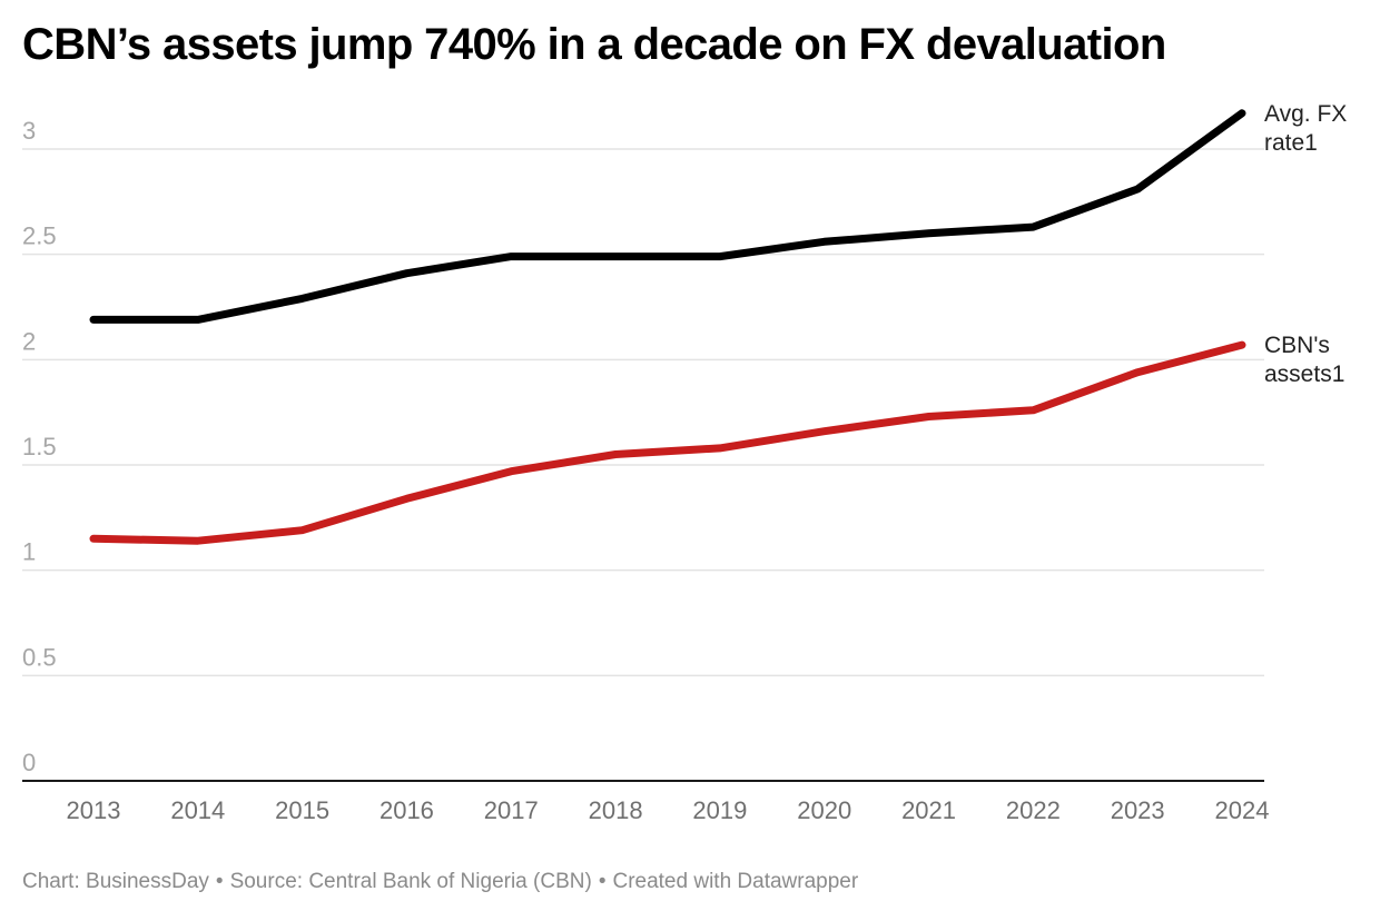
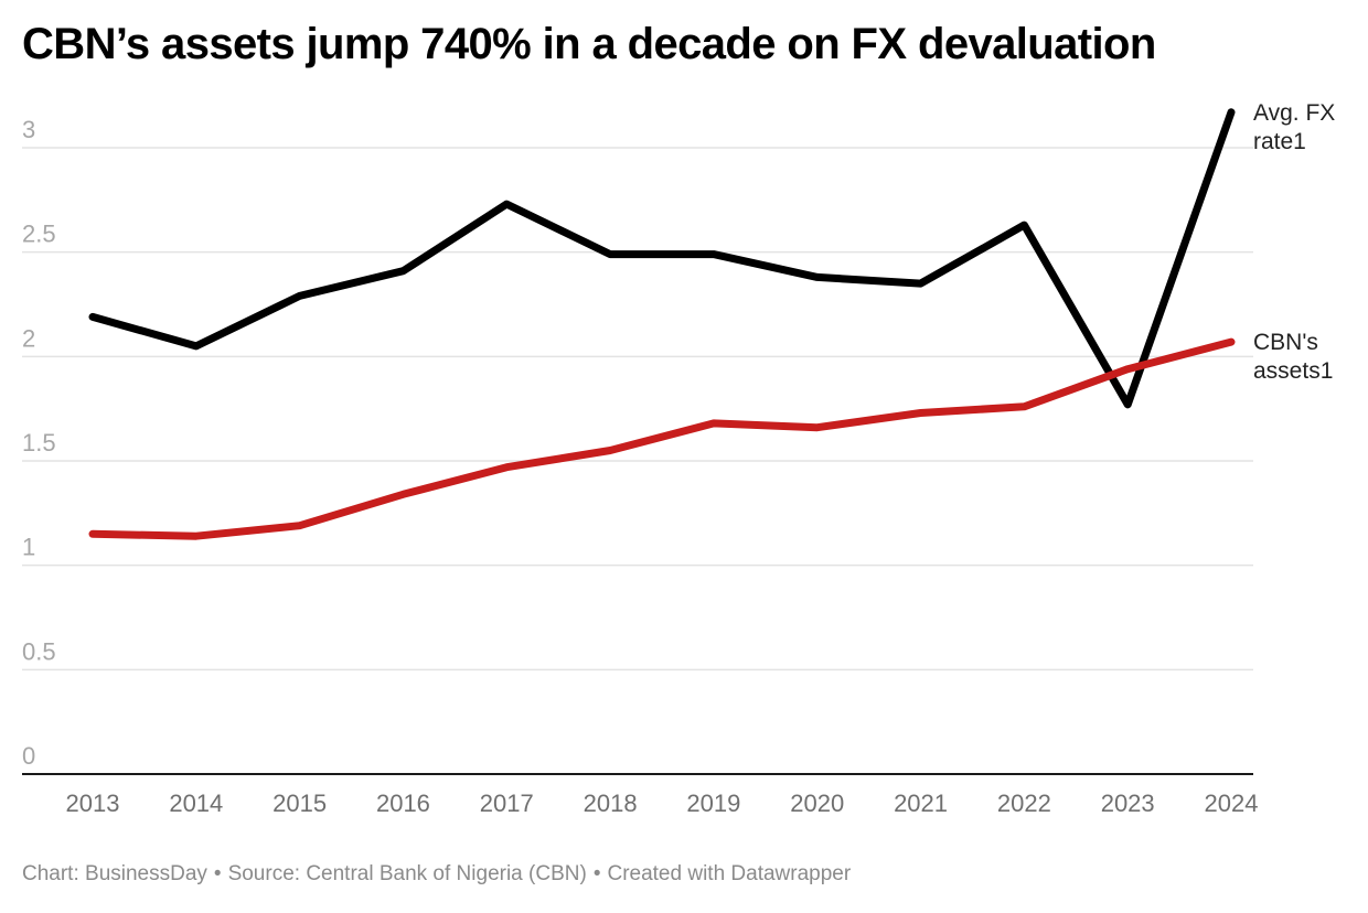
Avg. FX rate1/2014: 2.19 -> 2.05
Avg. FX rate1/2017: 2.49 -> 2.73
CBN's assets1/2019: 1.58 -> 1.68
Avg. FX rate1/2020: 2.56 -> 2.38
Avg. FX rate1/2021: 2.60 -> 2.35
Avg. FX rate1/2023: 2.81 -> 1.77
